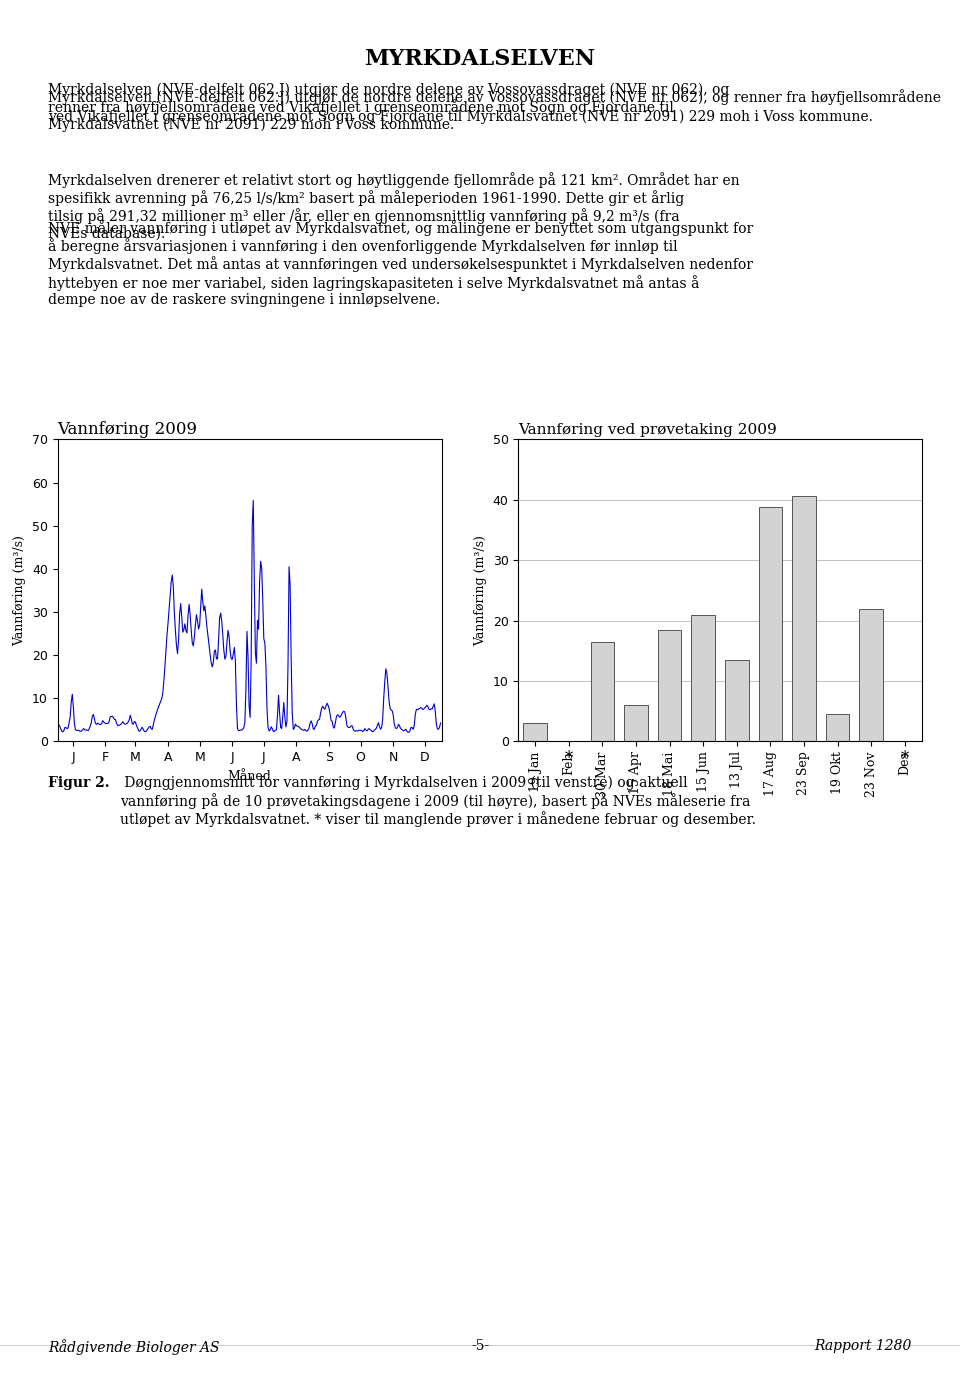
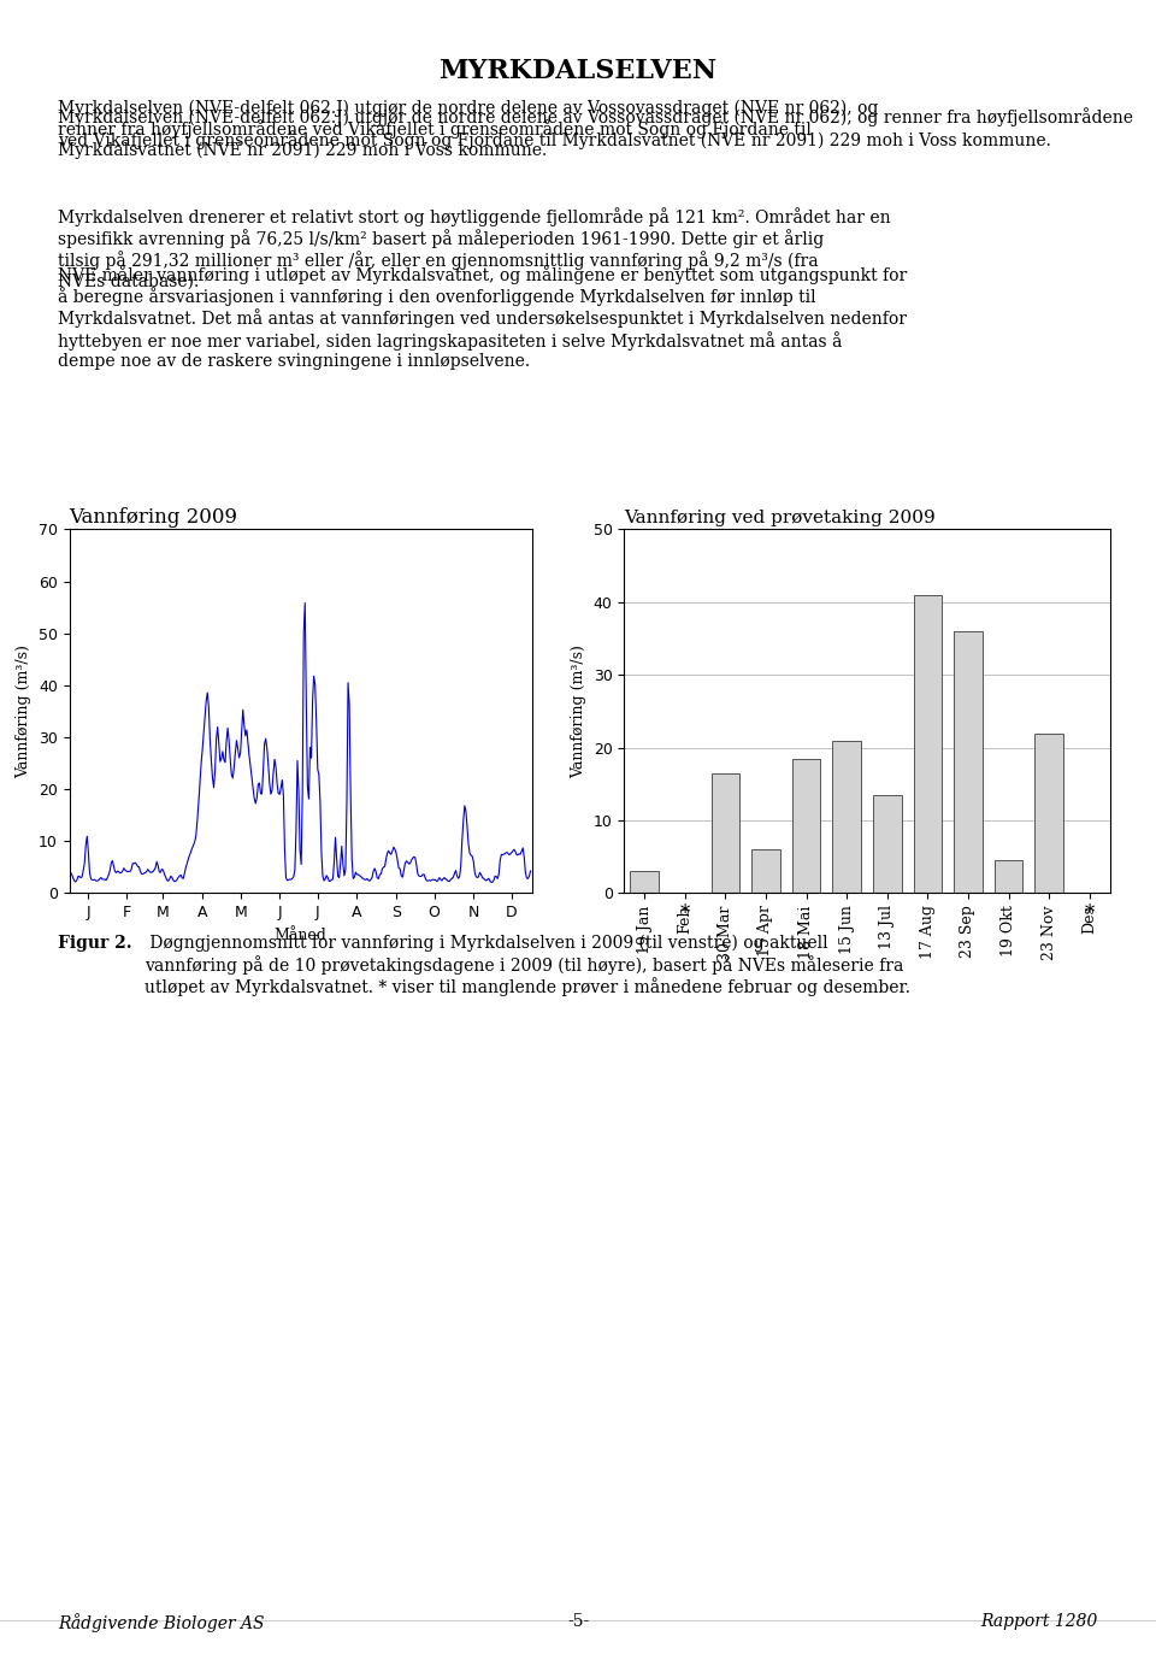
Vannføring ved prøvetaking 2009/17 Aug: 38.8 -> 41.0
Vannføring ved prøvetaking 2009/23 Sep: 40.6 -> 36.0
